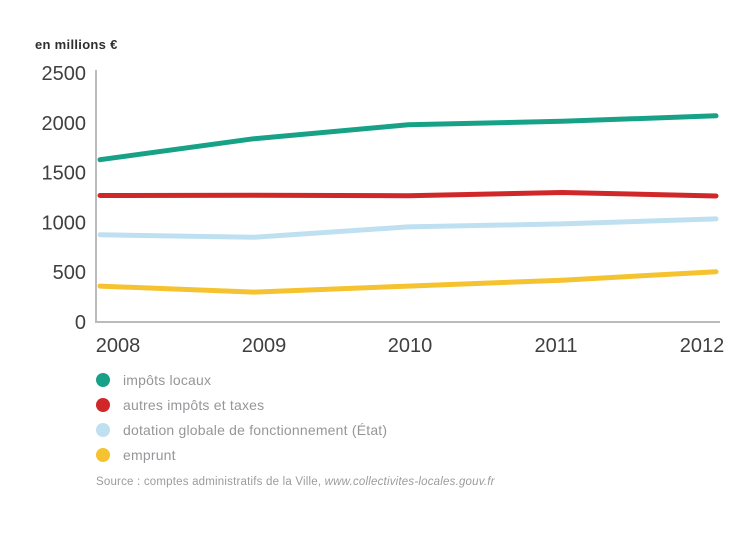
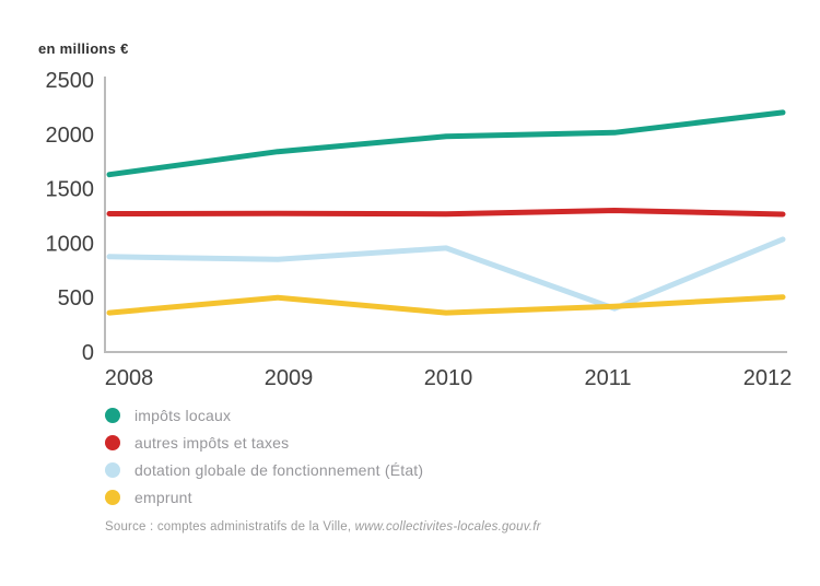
emprunt/2009: 300 -> 500
dotation globale de fonctionnement (État)/2011: 1000 -> 400
impôts locaux/2012: 2100 -> 2200
